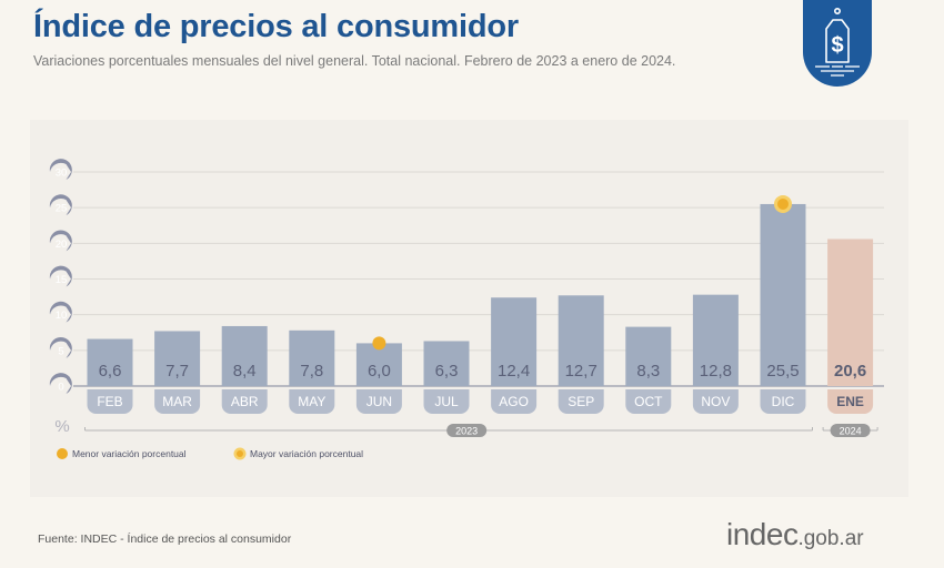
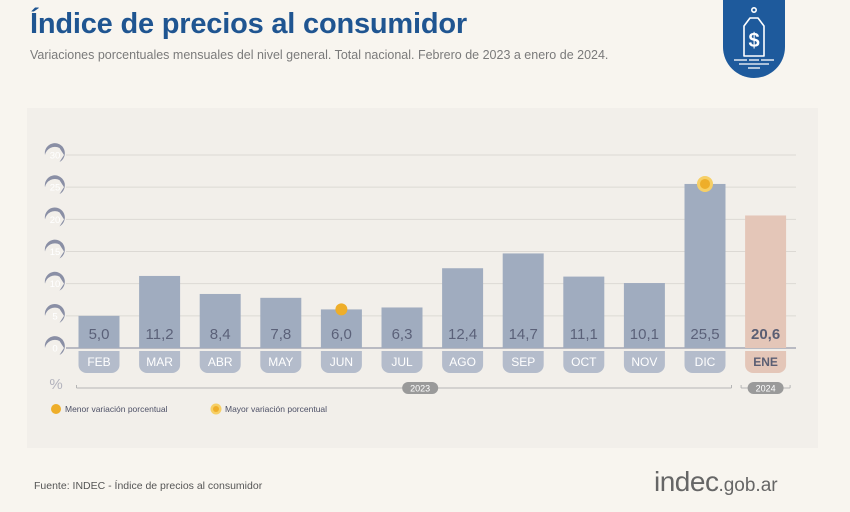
FEB: 6,6 -> 5,0
MAR: 7,7 -> 11,2
SEP: 12,7 -> 14,7
OCT: 8,3 -> 11,1
NOV: 12,8 -> 10,1
